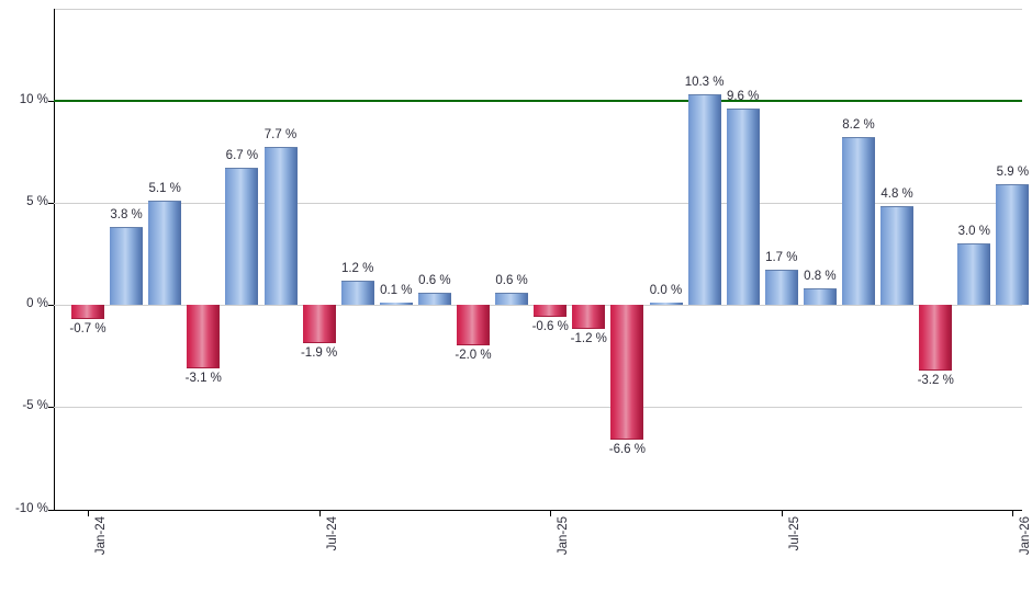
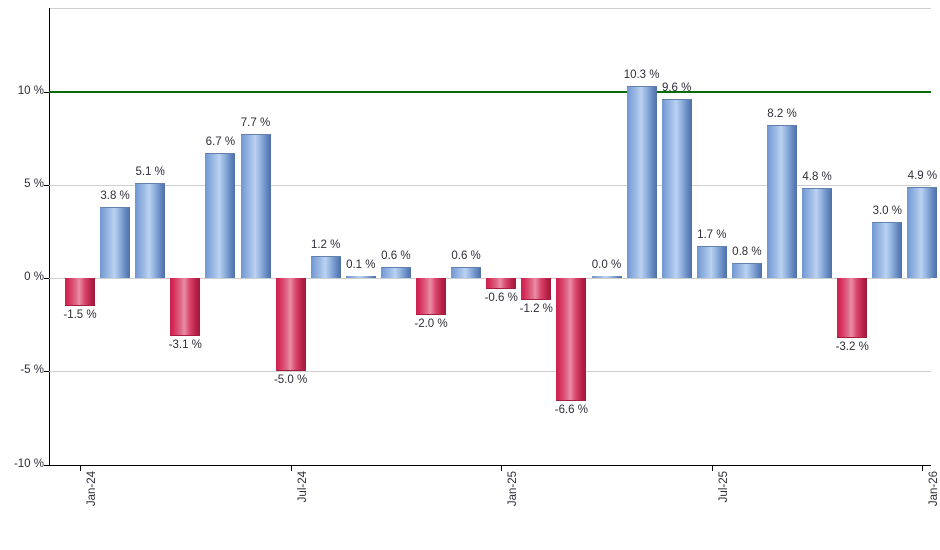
Jan-24: -0.7 -> -1.5
Jul-24: -1.9 -> -5.0
Jan-26: 5.9 -> 4.9
